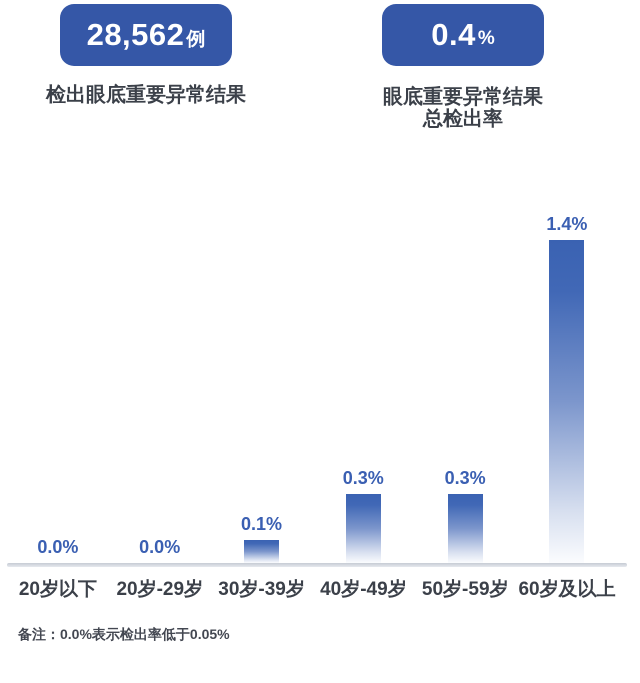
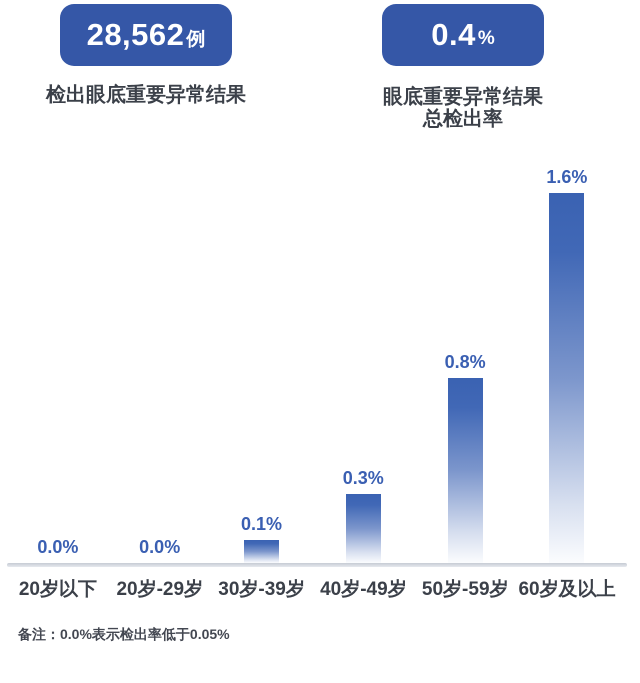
50岁-59岁: 0.3% -> 0.8%
60岁及以上: 1.4% -> 1.6%
